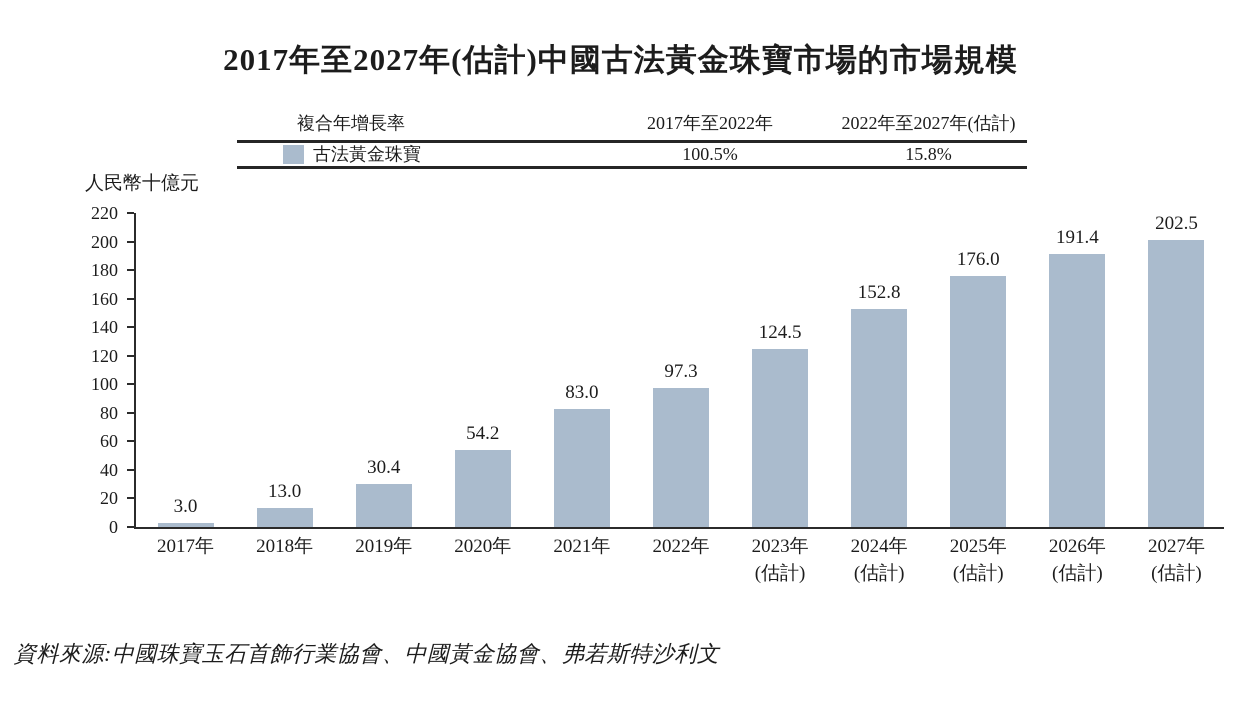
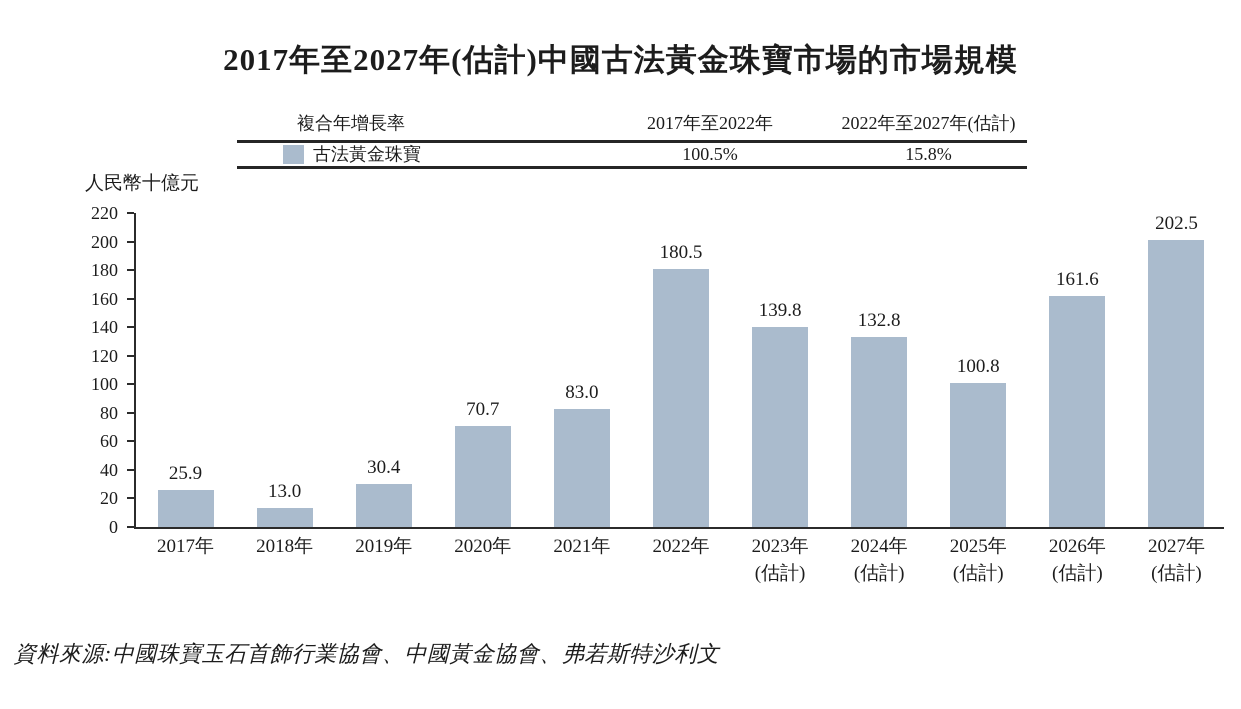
2017年: 3.0 -> 25.9
2020年: 54.2 -> 70.7
2022年: 97.3 -> 180.5
2023年: 124.5 -> 139.8
2024年: 152.8 -> 132.8
2025年: 176.0 -> 100.8
2026年: 191.4 -> 161.6
